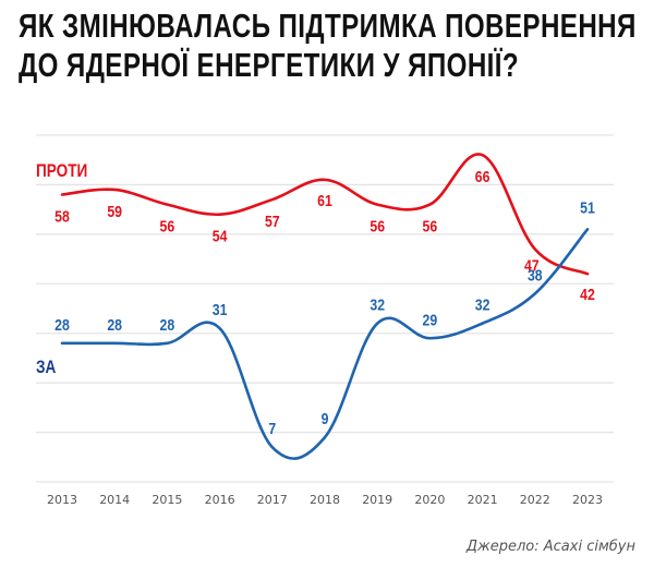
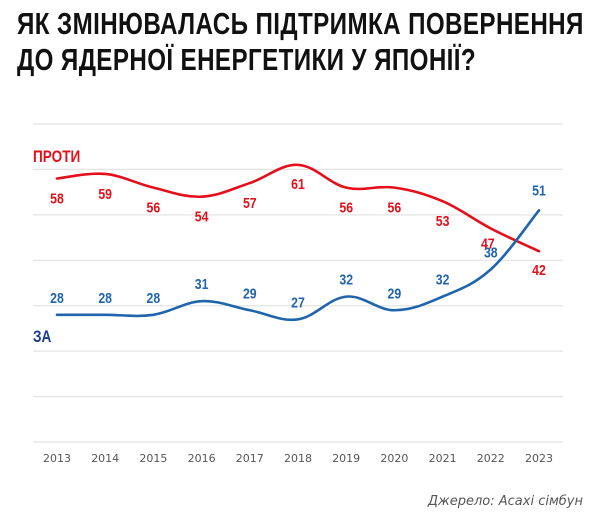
ЗА/2017: 7 -> 29
ЗА/2018: 9 -> 27
ПРОТИ/2021: 66 -> 53
